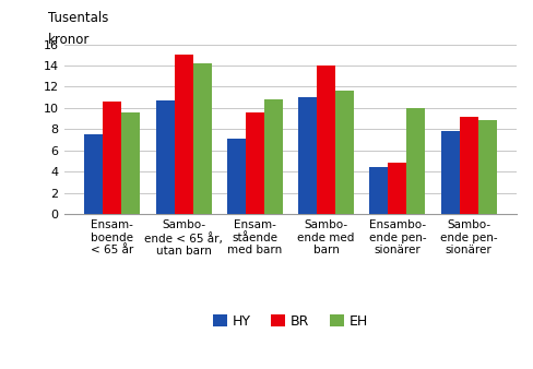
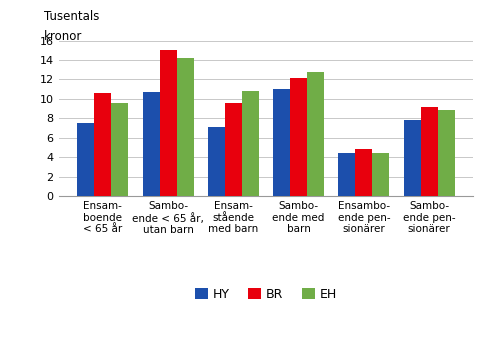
BR/Sambo- ende med barn: 14.0 -> 12.1
EH/Sambo- ende med barn: 11.6 -> 12.8
EH/Ensambo- ende pen- sionärer: 10.0 -> 4.5
